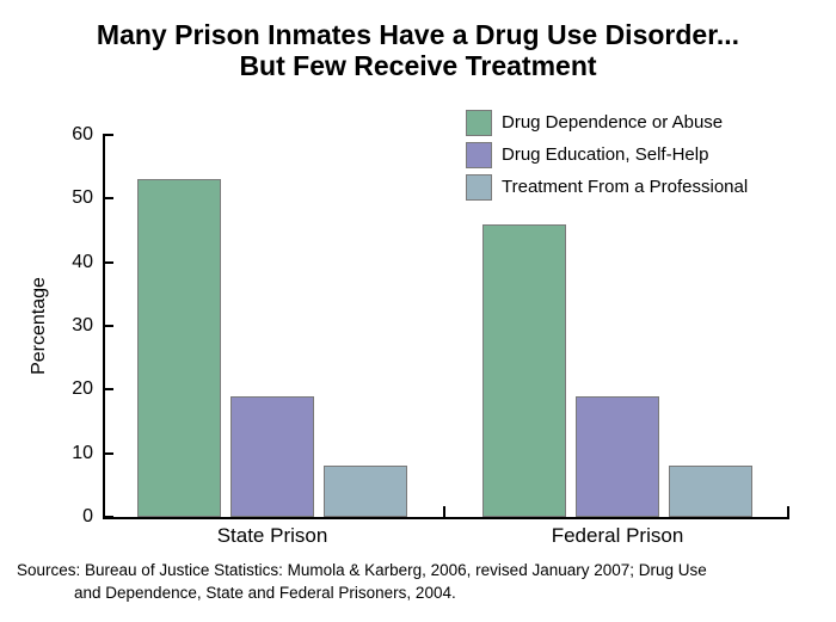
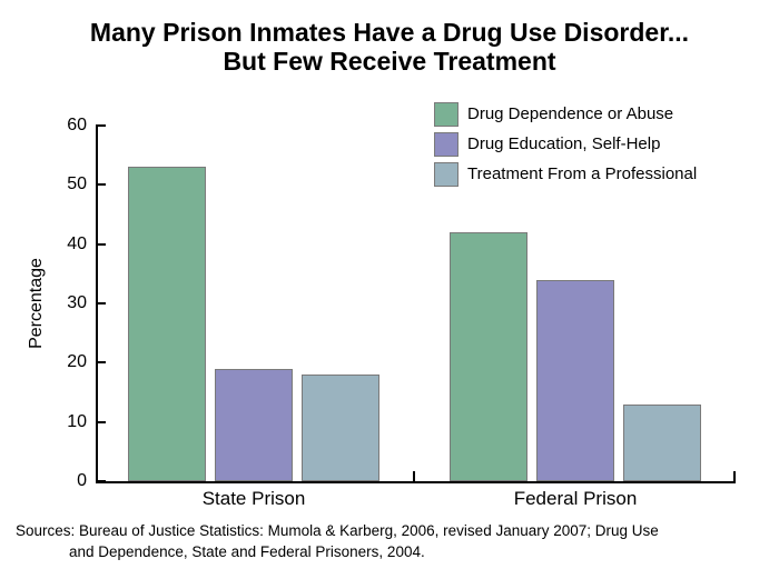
Treatment From a Professional/State Prison: 8 -> 18
Drug Dependence or Abuse/Federal Prison: 46 -> 42
Drug Education, Self-Help/Federal Prison: 19 -> 34
Treatment From a Professional/Federal Prison: 8 -> 13
